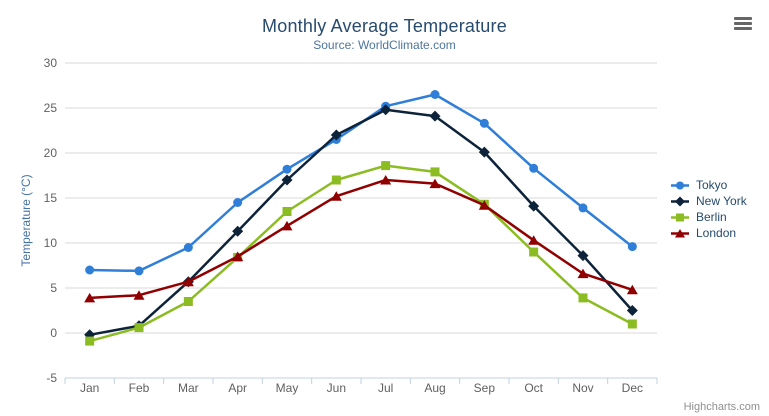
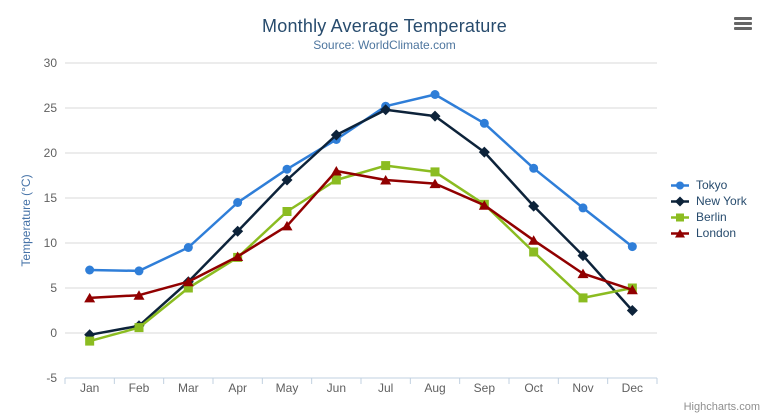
Berlin/Mar: 4 -> 5
London/Jun: 15 -> 18
Berlin/Dec: 1 -> 5
